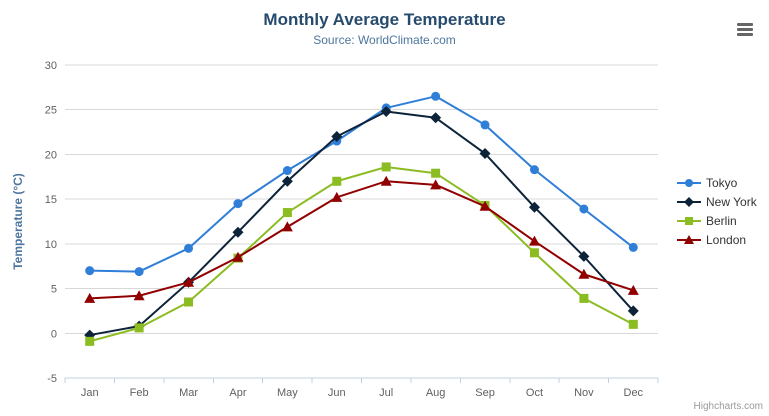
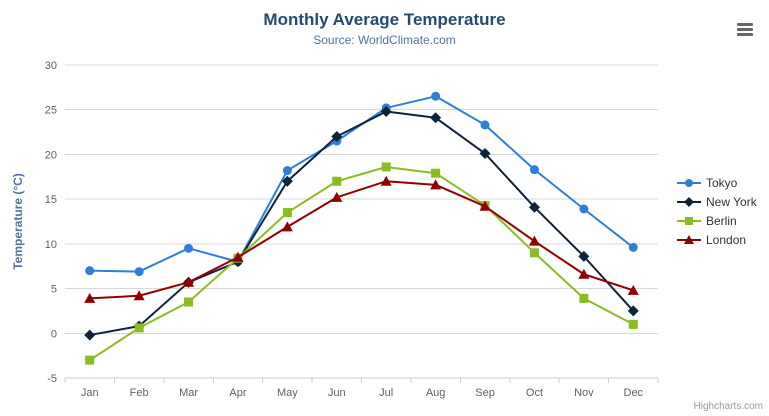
Berlin/Jan: -1 -> -3
Tokyo/Apr: 14 -> 8
New York/Apr: 11 -> 8
